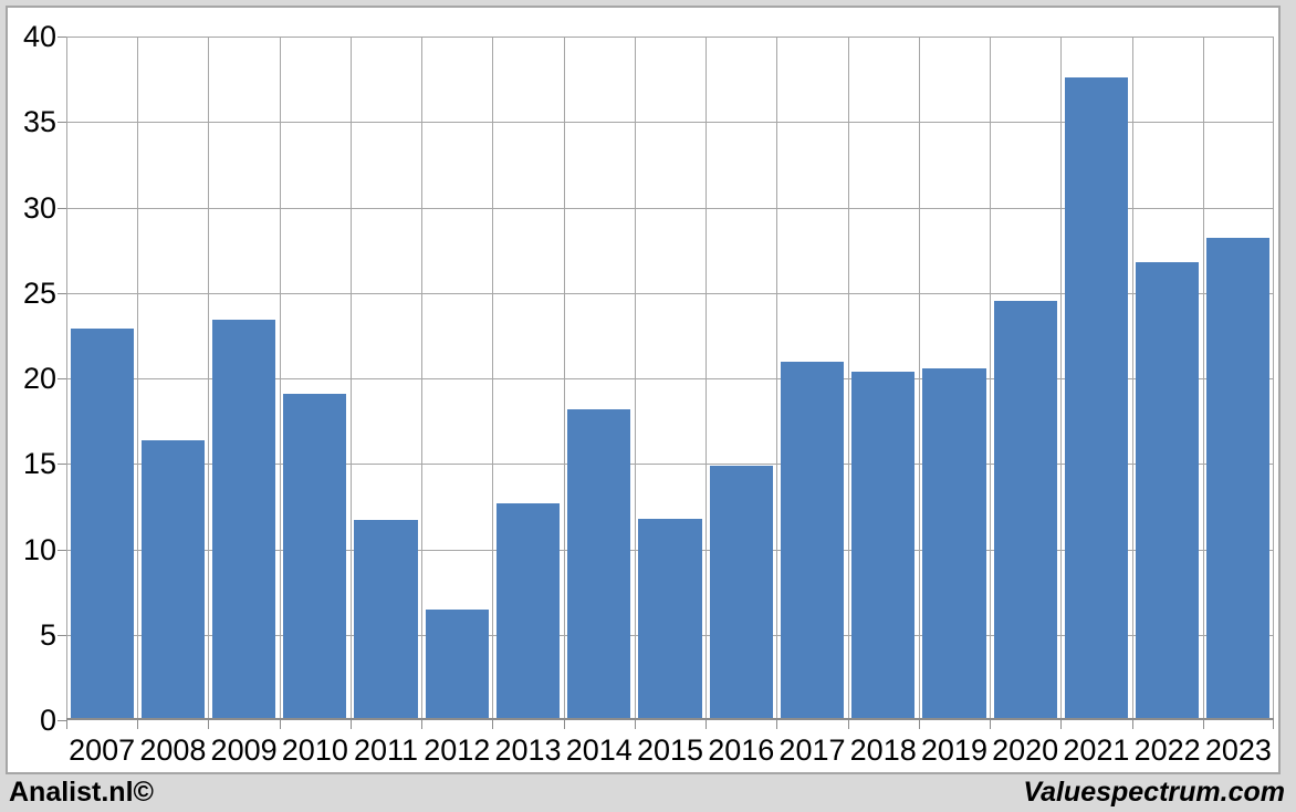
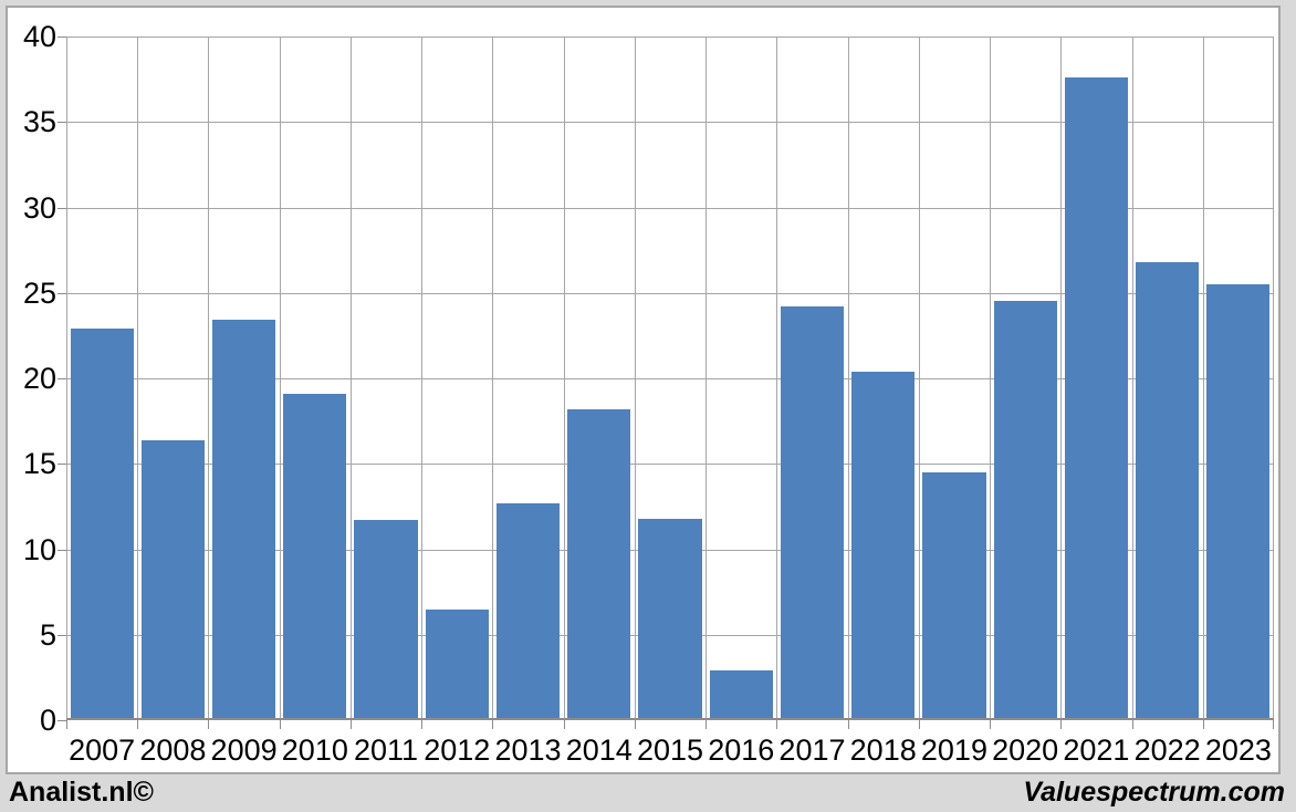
2016: 14.9 -> 2.9
2017: 21.0 -> 24.2
2019: 20.6 -> 14.5
2023: 28.2 -> 25.5
